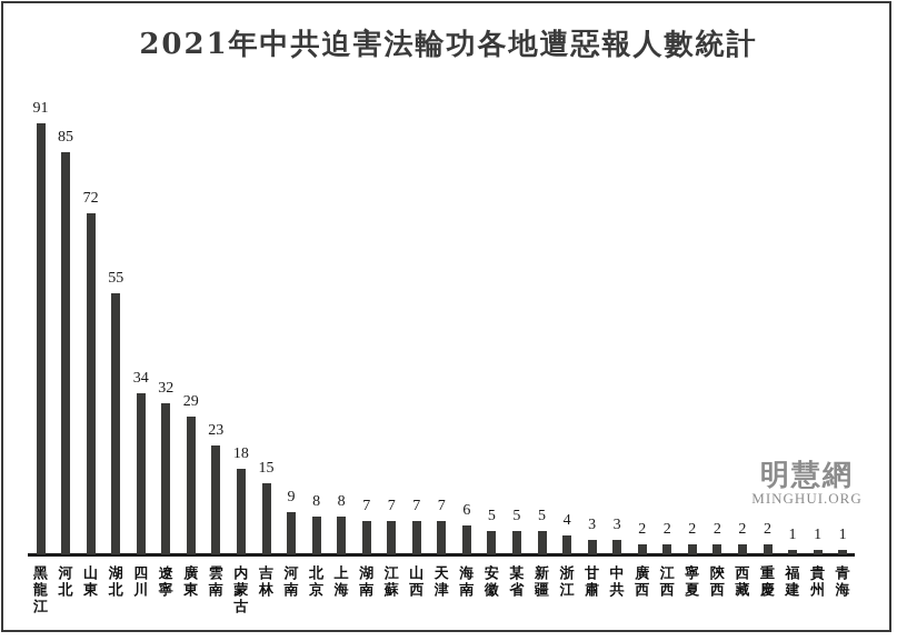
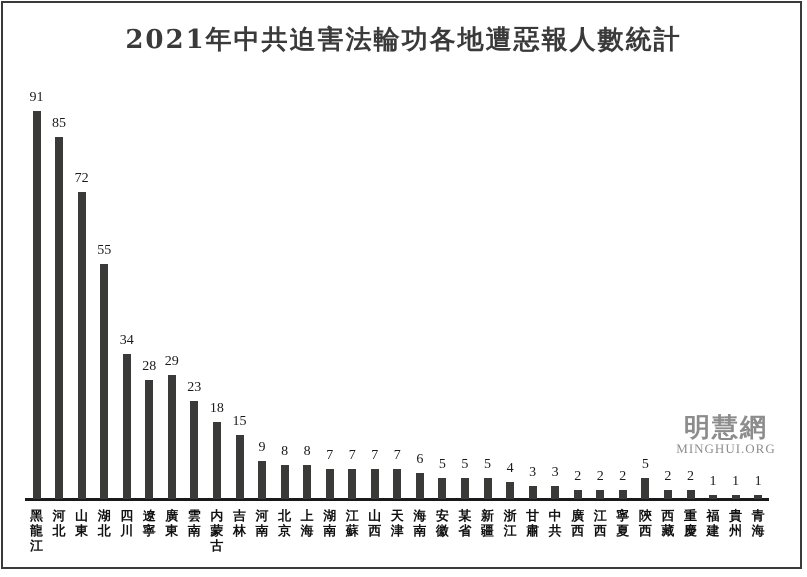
遼寧: 32 -> 28
陝西: 2 -> 5
